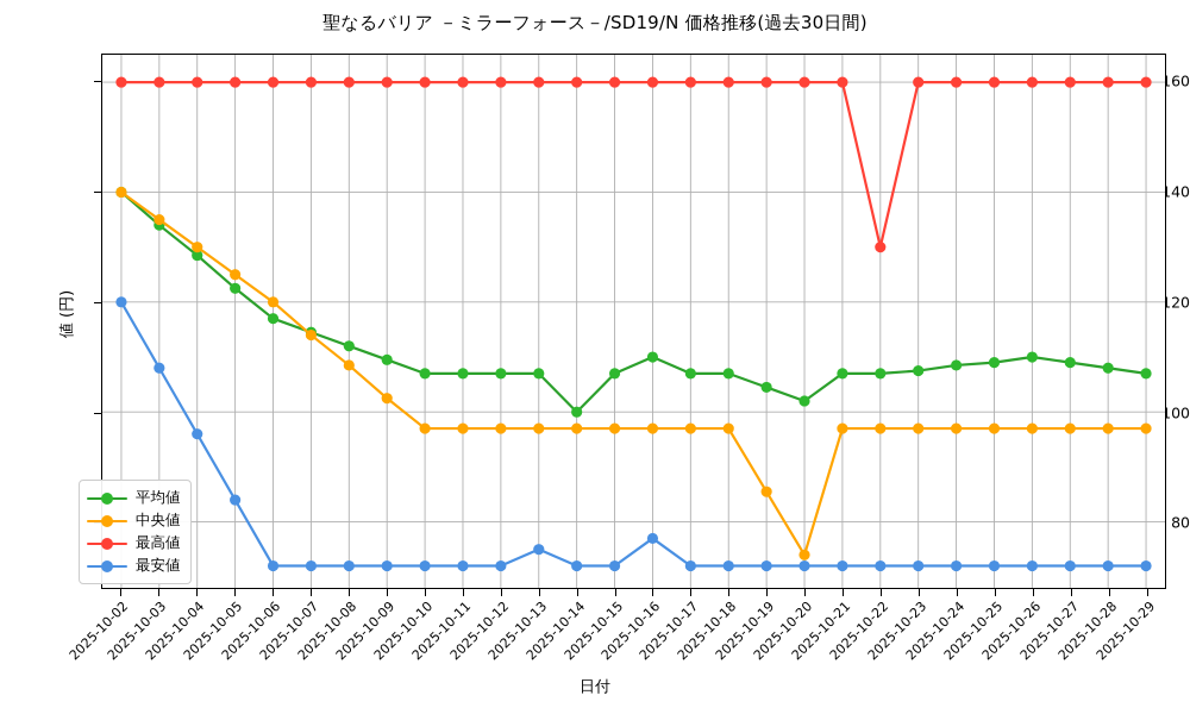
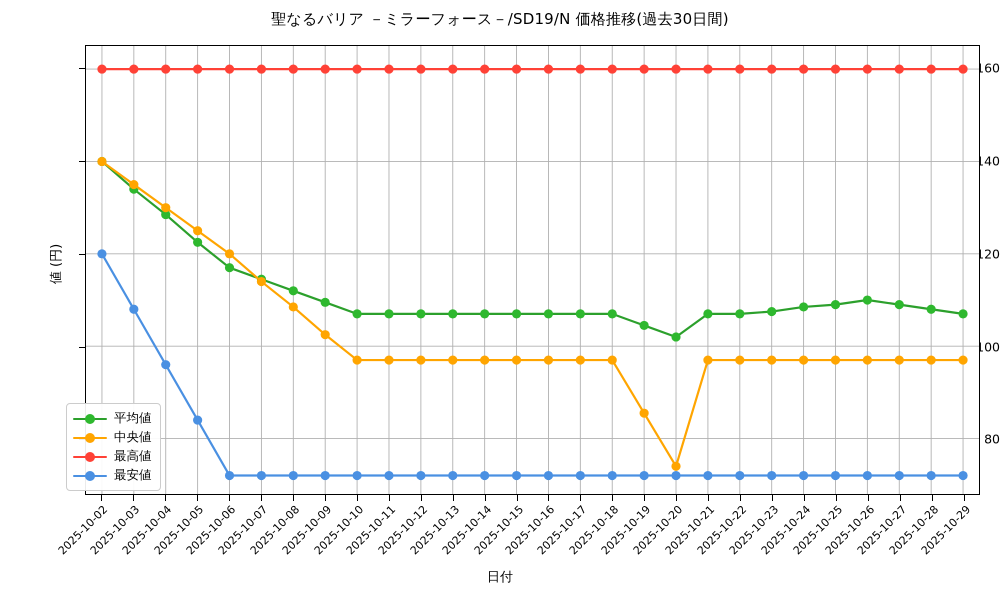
最安値/2025-10-13: 75 -> 72
平均値/2025-10-14: 100 -> 107
平均値/2025-10-16: 110 -> 107
最安値/2025-10-16: 77 -> 72
最高値/2025-10-22: 130 -> 160
